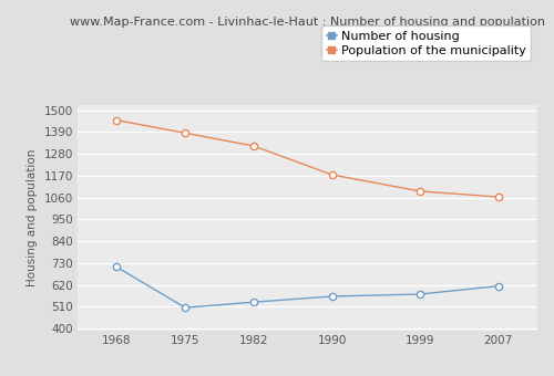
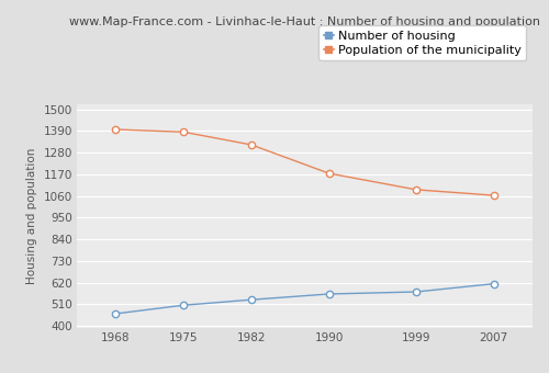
Number of housing/1968: 710 -> 460
Population of the municipality/1968: 1450 -> 1400
